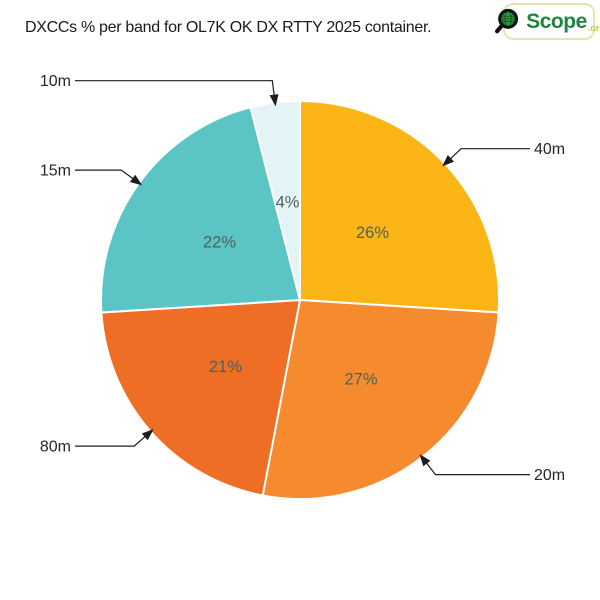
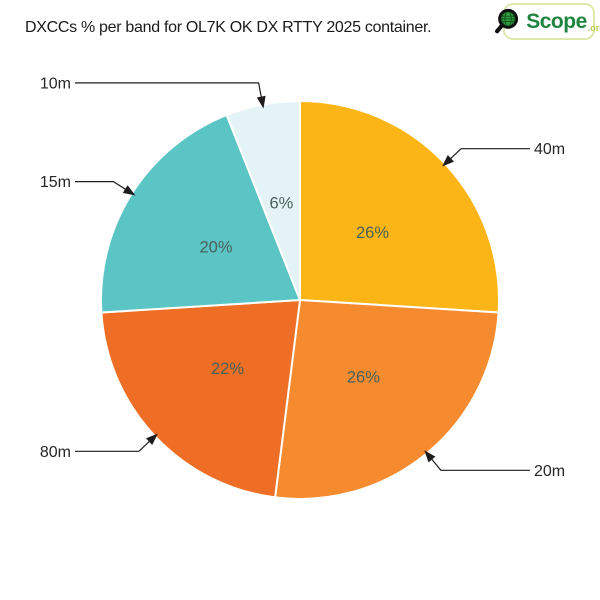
20m: 27% -> 26%
80m: 21% -> 22%
15m: 22% -> 20%
10m: 4% -> 6%
